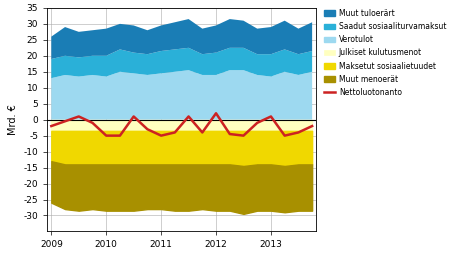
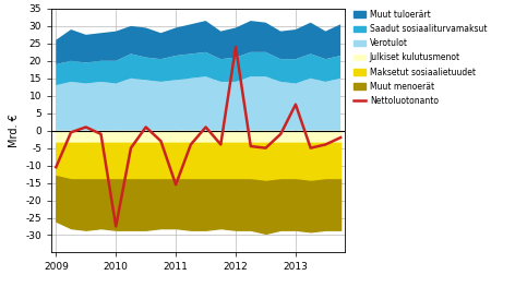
Nettoluotonanto/2009: -2.0 -> -10.5
Nettoluotonanto/2010: -5.0 -> -27.5
Nettoluotonanto/2011: -5.0 -> -15.5
Nettoluotonanto/2012: 2.0 -> 24.0
Nettoluotonanto/2013: 1.0 -> 7.5
